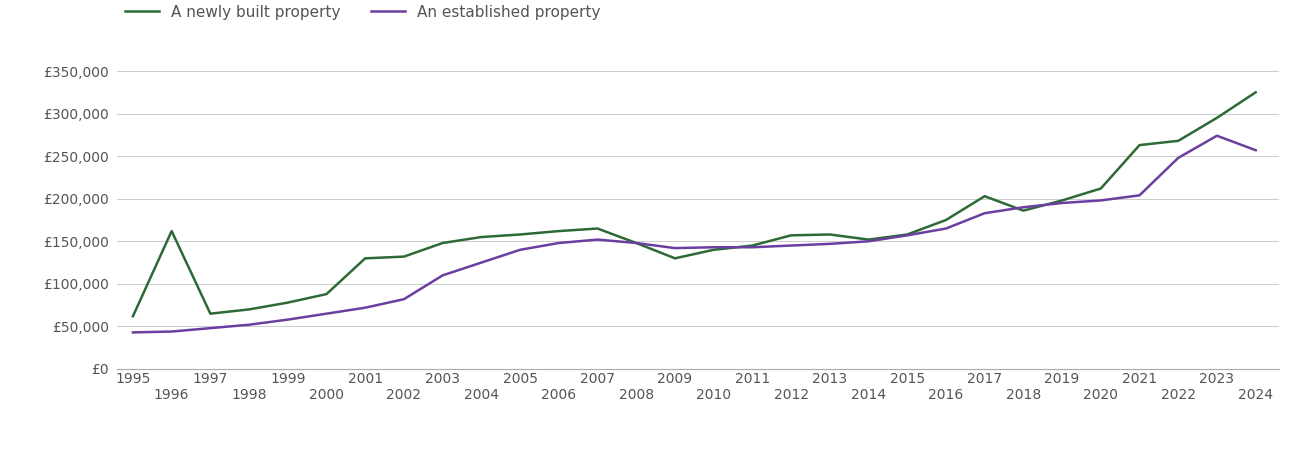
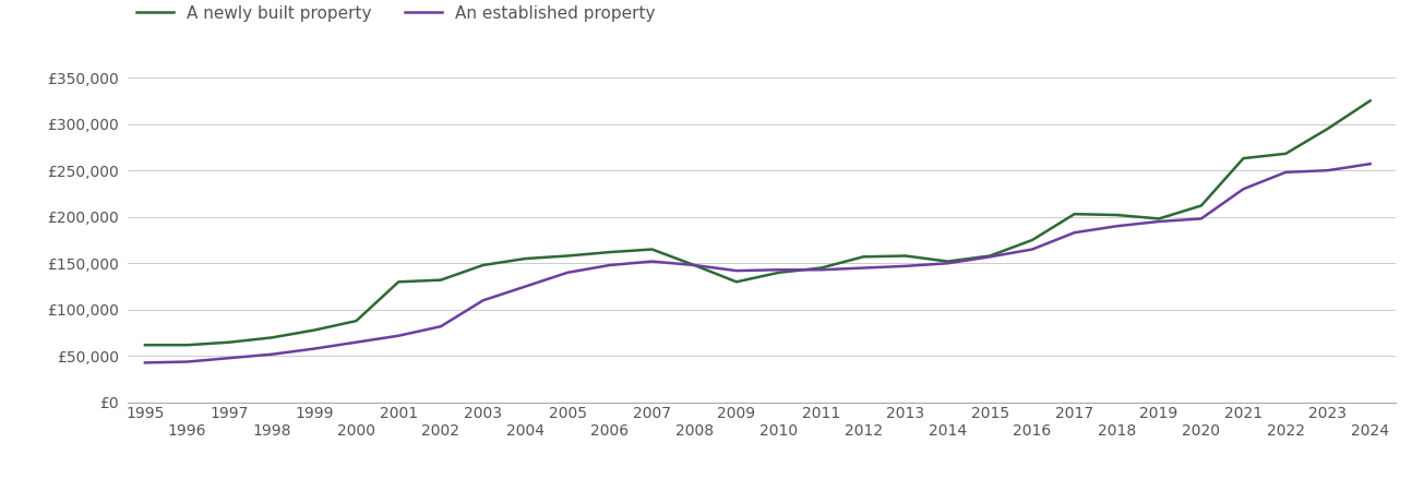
A newly built property/1996: £162,000 -> £62,000
A newly built property/2018: £186,000 -> £202,000
An established property/2021: £204,000 -> £230,000
An established property/2023: £274,000 -> £250,000
